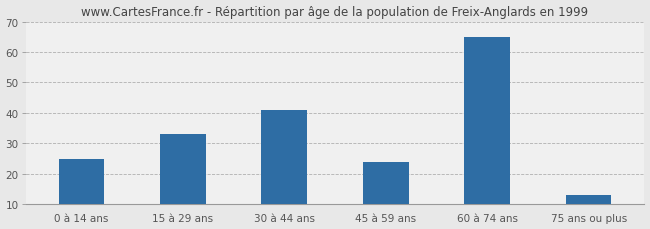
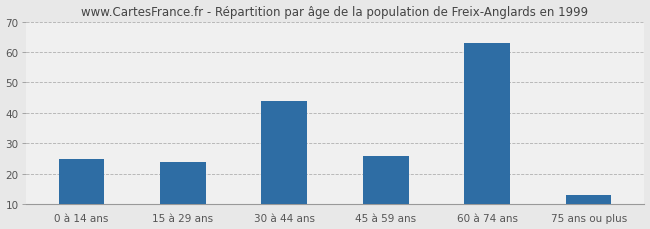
15 à 29 ans: 33 -> 24
30 à 44 ans: 41 -> 44
45 à 59 ans: 24 -> 26
60 à 74 ans: 65 -> 63
